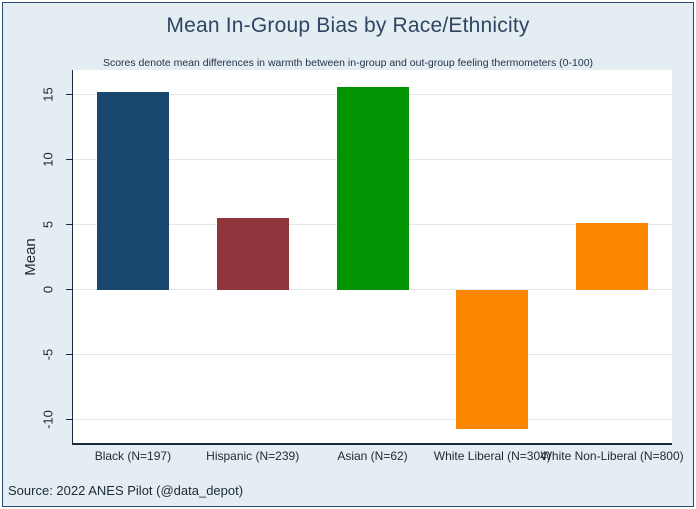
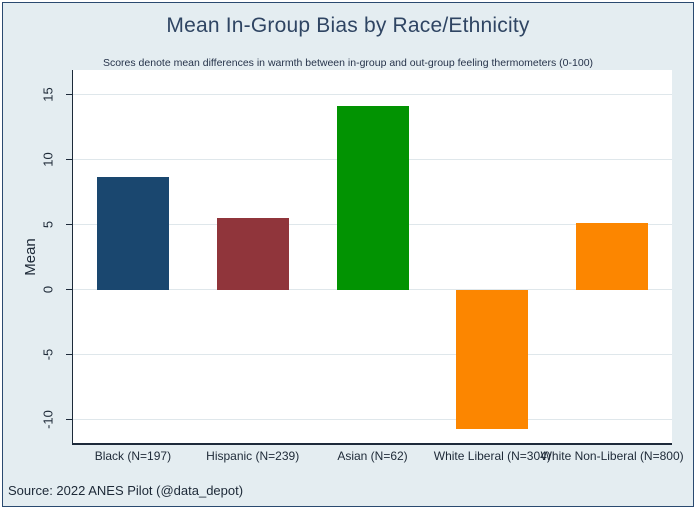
Black (N=197): 15.2 -> 8.7
Asian (N=62): 15.6 -> 14.1
